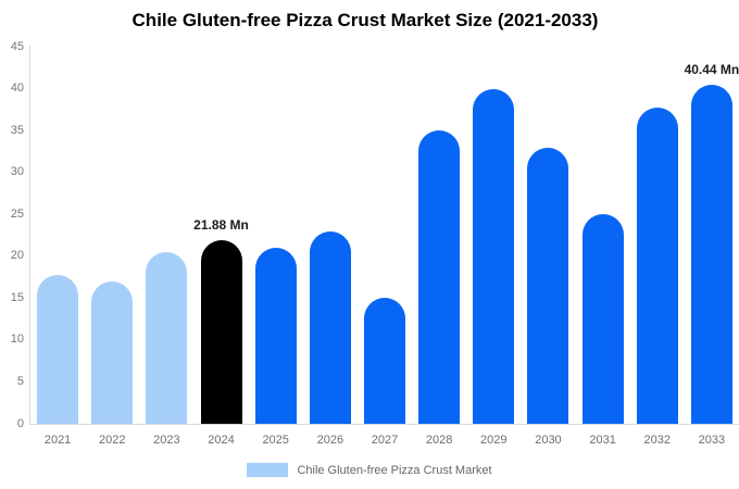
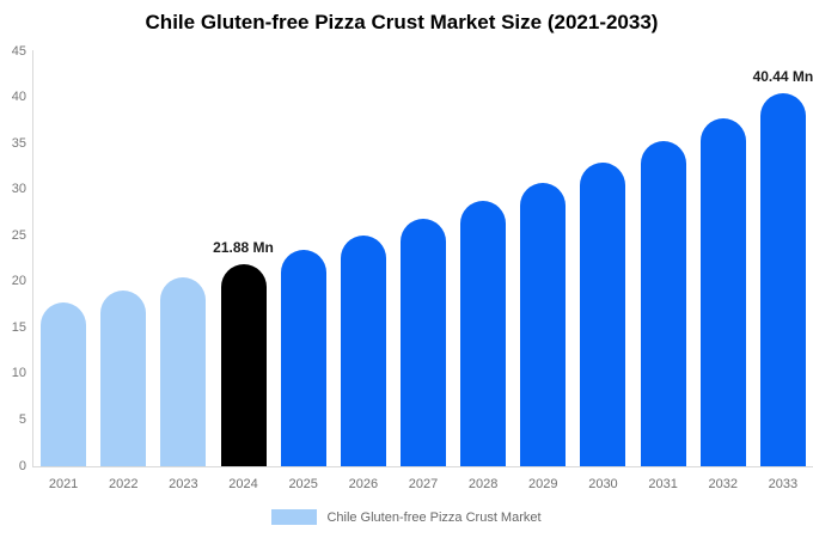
2022: 17 -> 19
2025: 21 -> 23
2026: 23 -> 25
2027: 15 -> 27
2028: 35 -> 29
2029: 40 -> 31
2031: 25 -> 35
